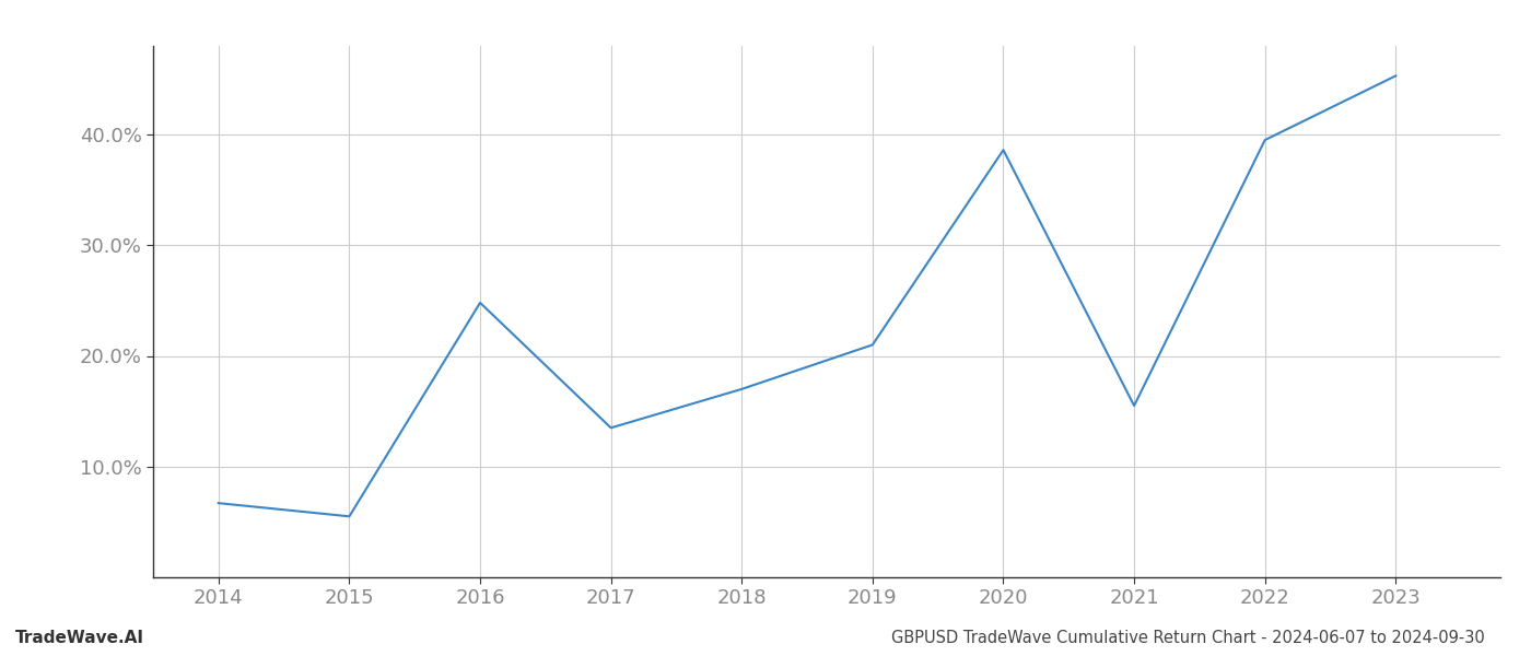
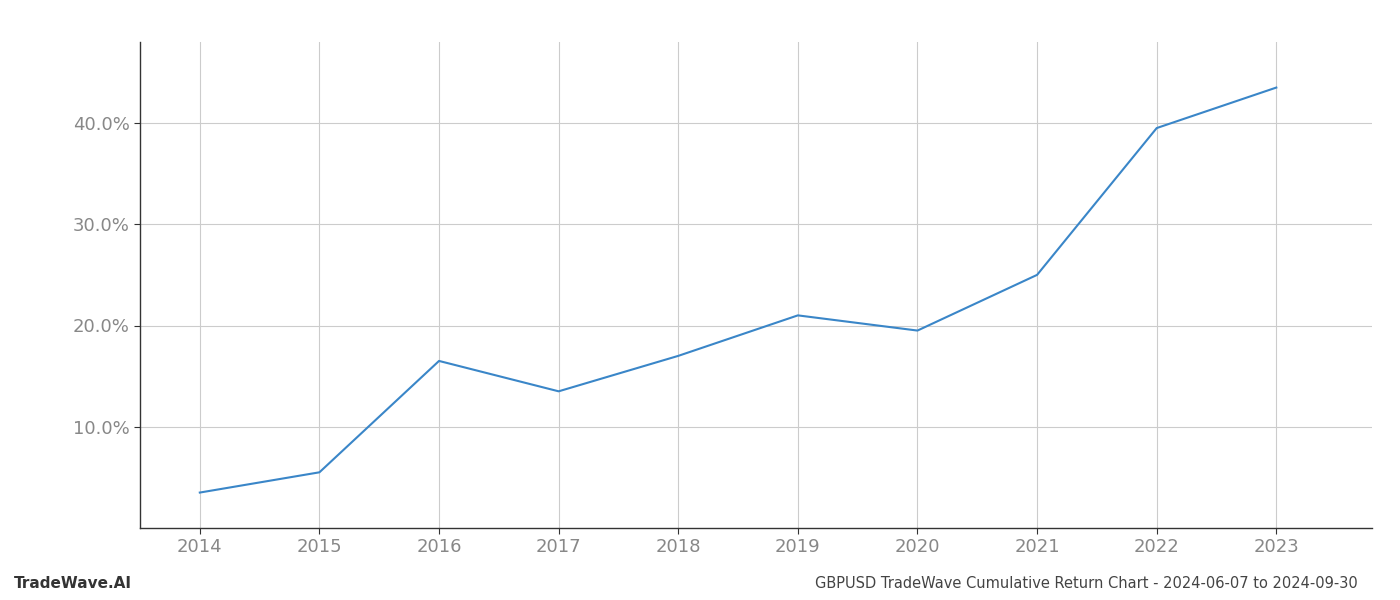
2014: 6.7% -> 3.5%
2016: 24.8% -> 16.5%
2020: 38.6% -> 19.5%
2021: 15.5% -> 25.0%
2023: 45.3% -> 43.5%
